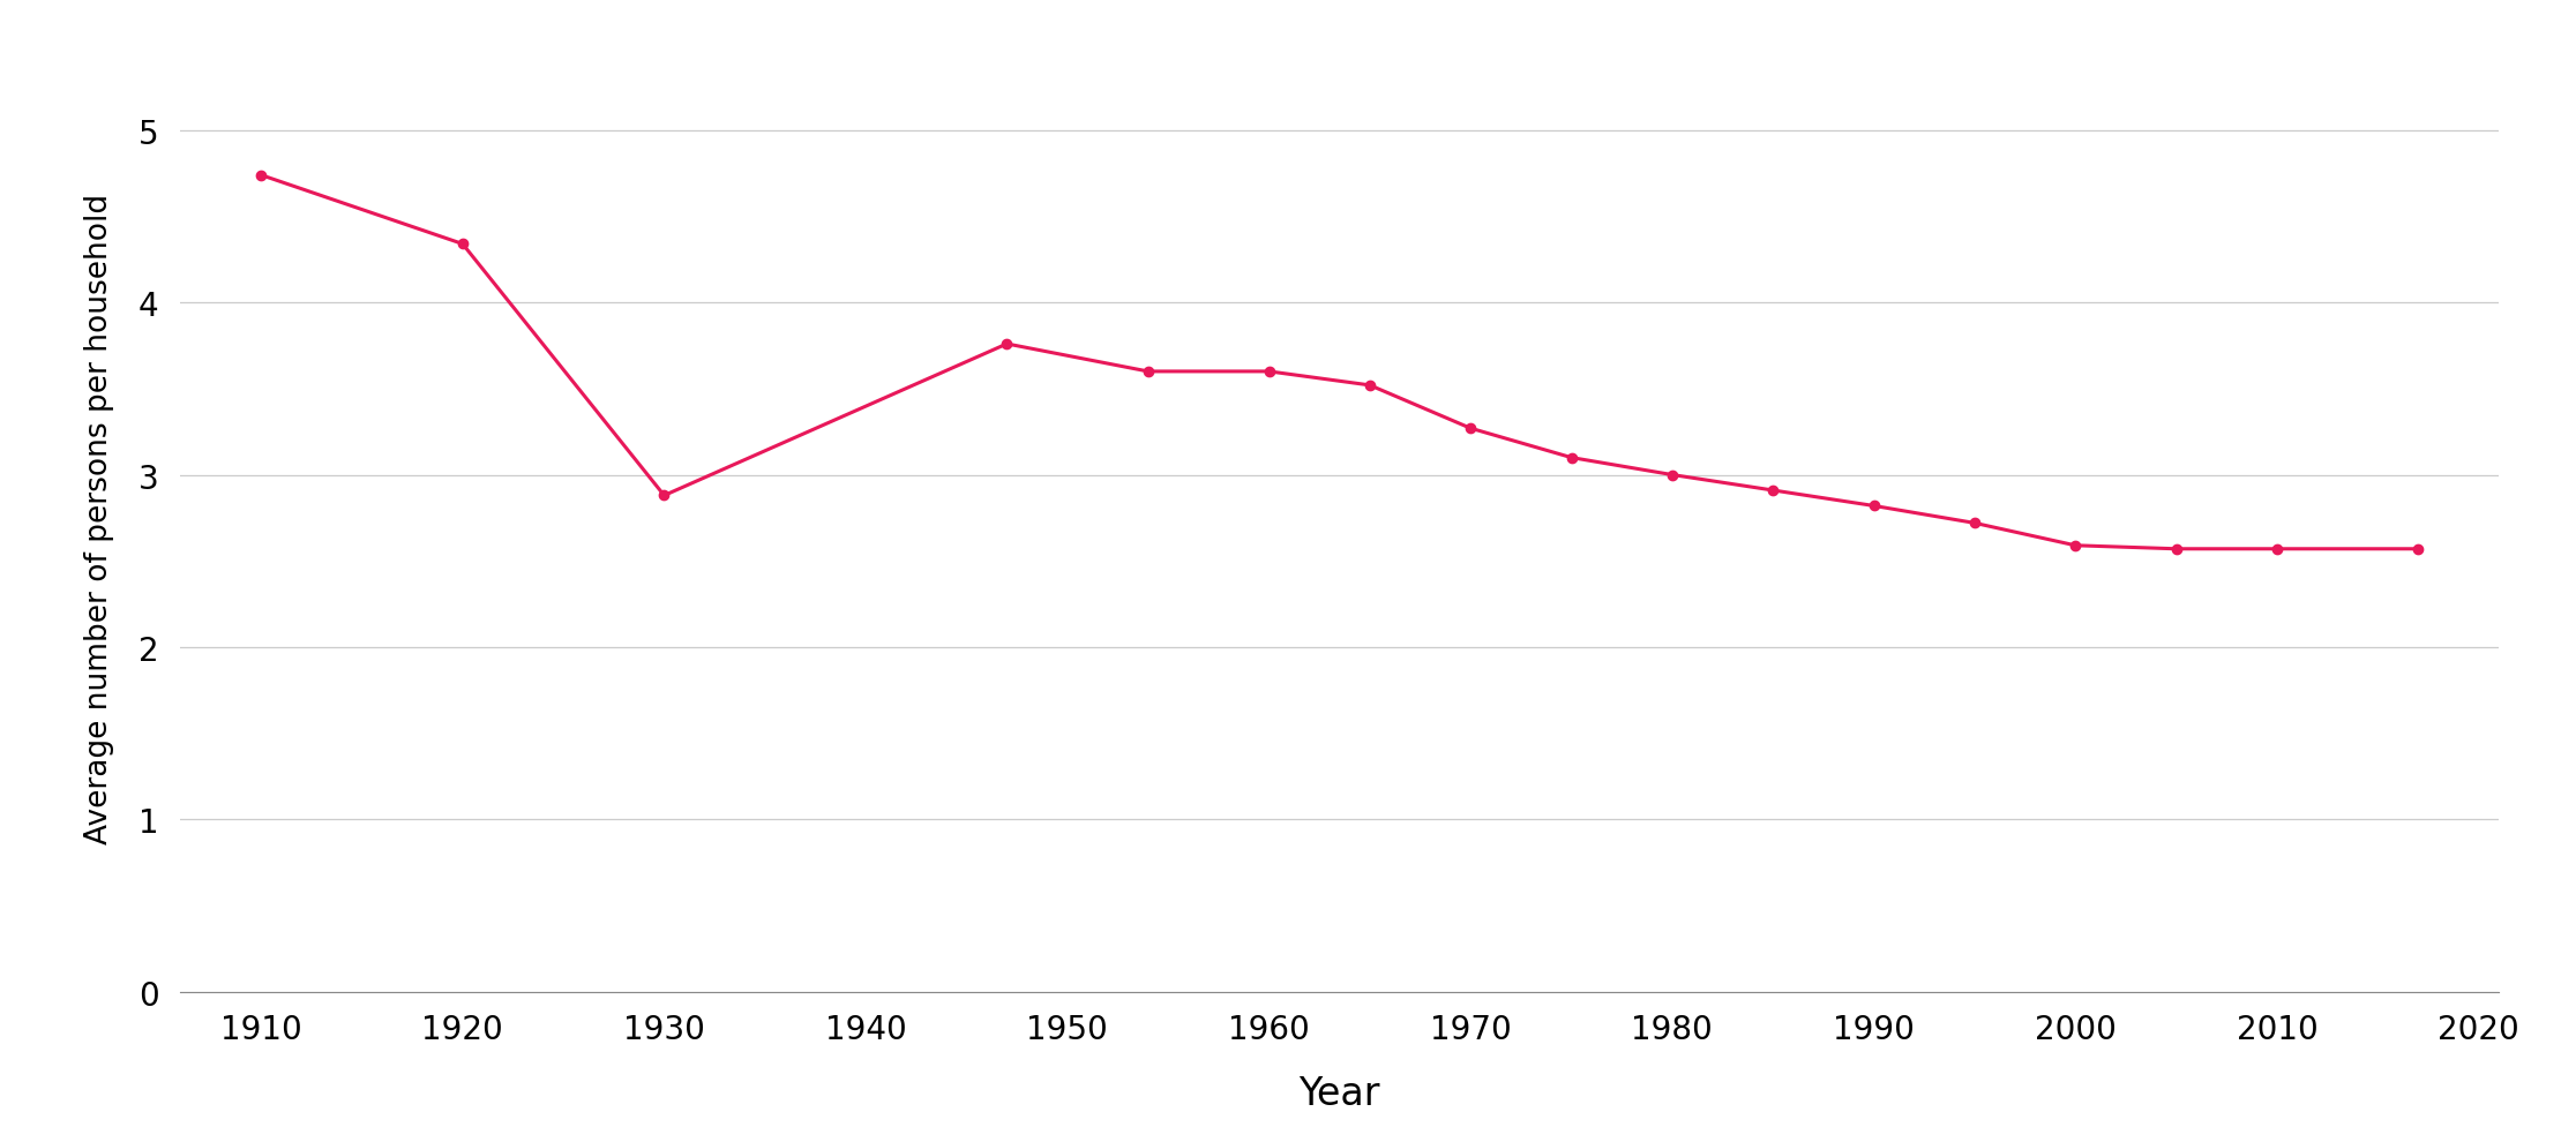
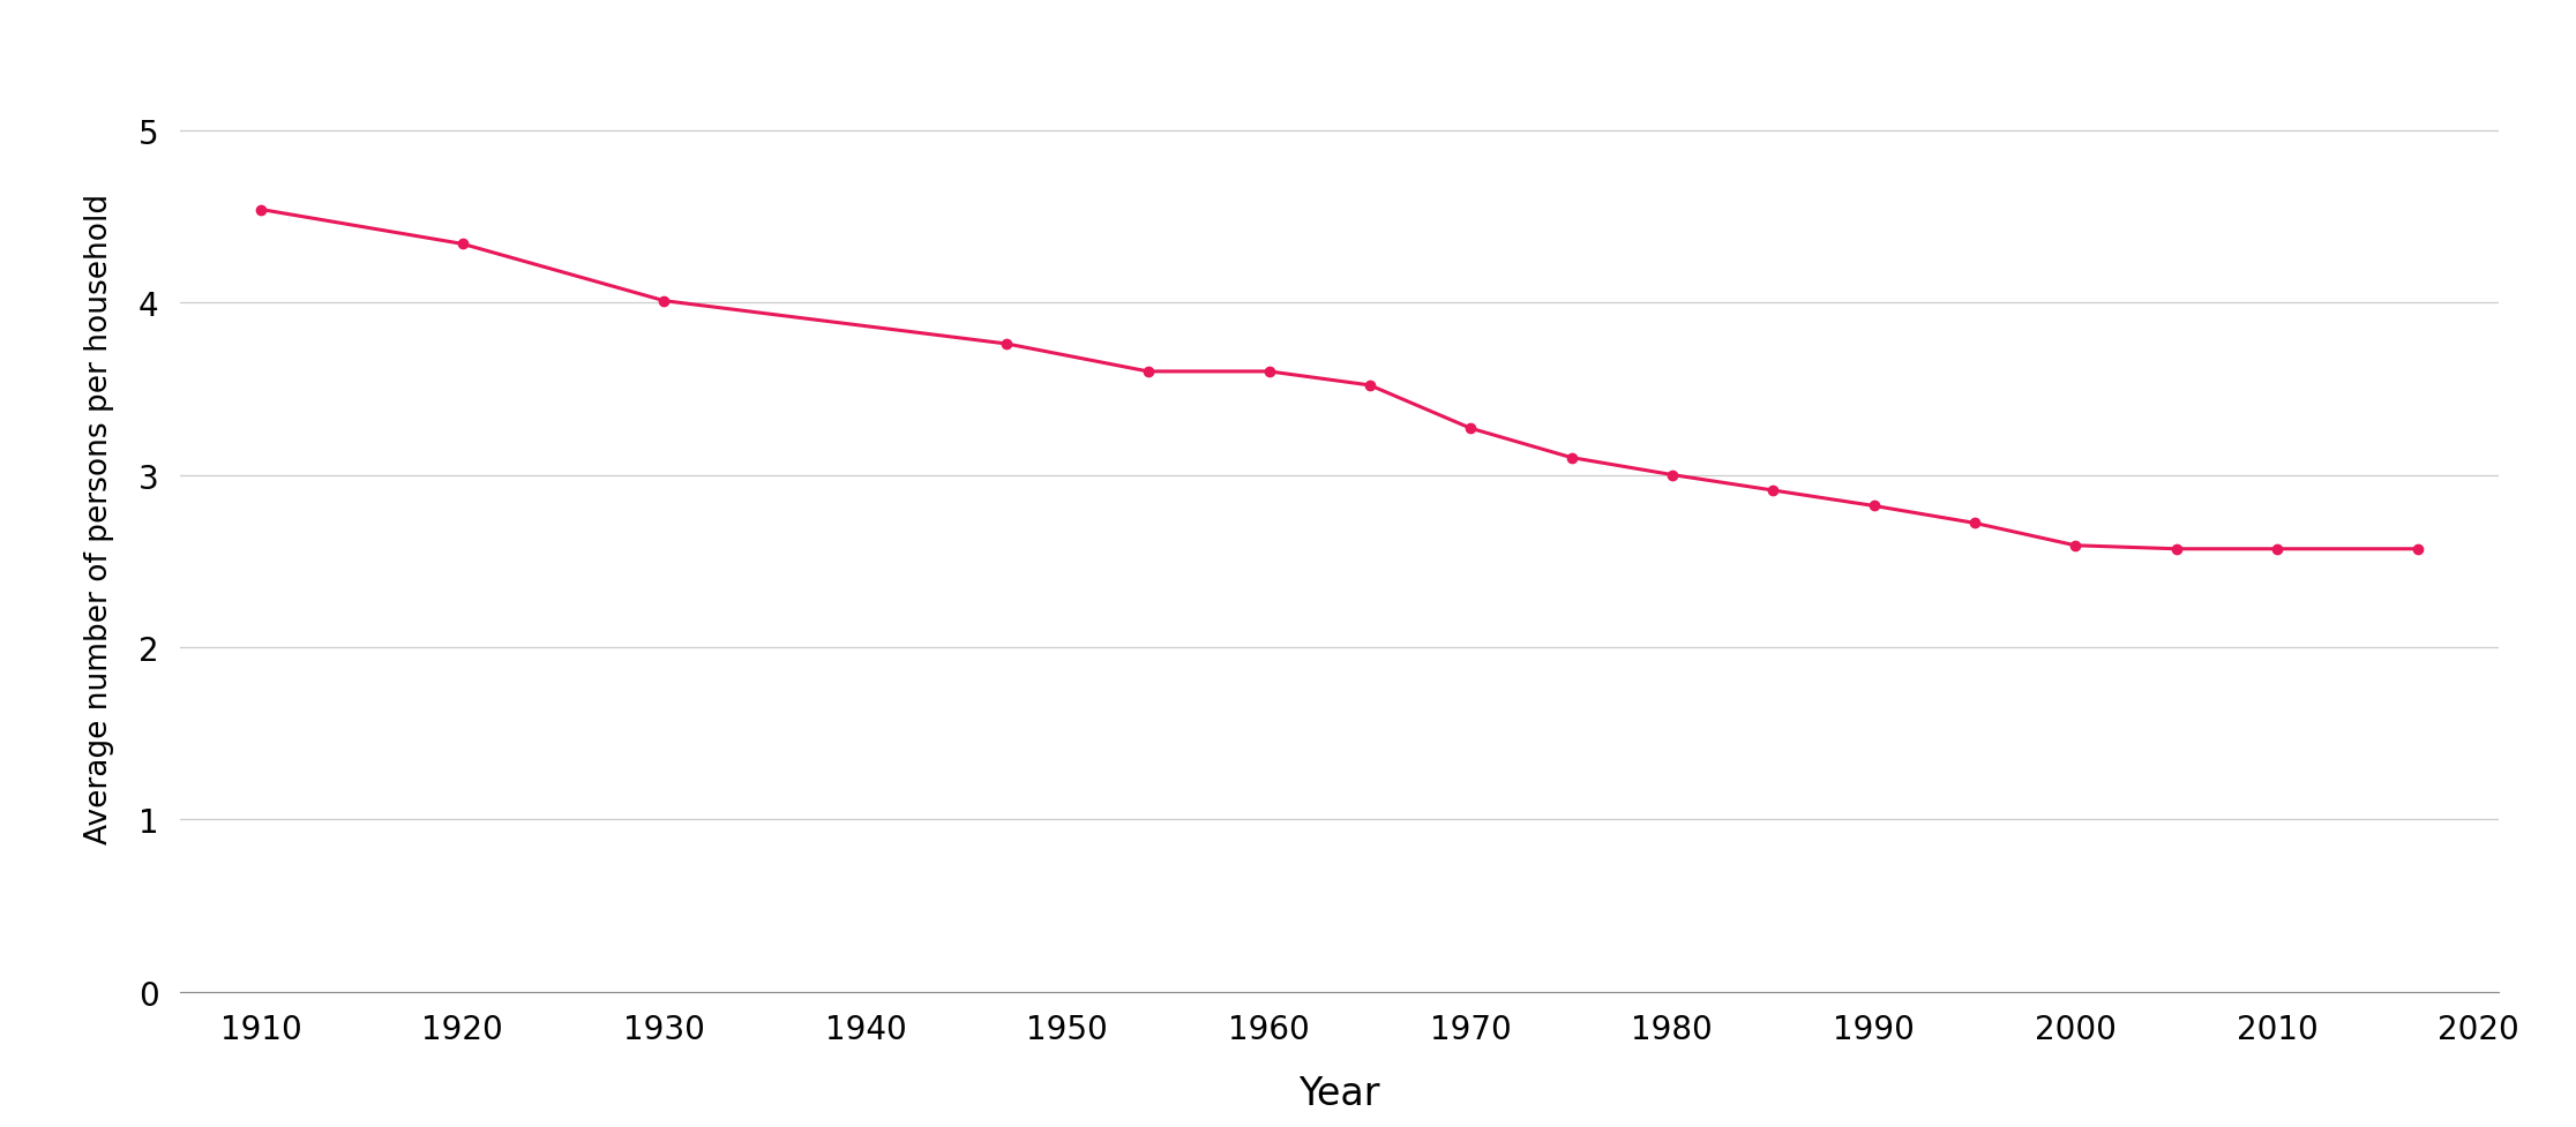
1910: 4.74 -> 4.54
1930: 2.88 -> 4.01
